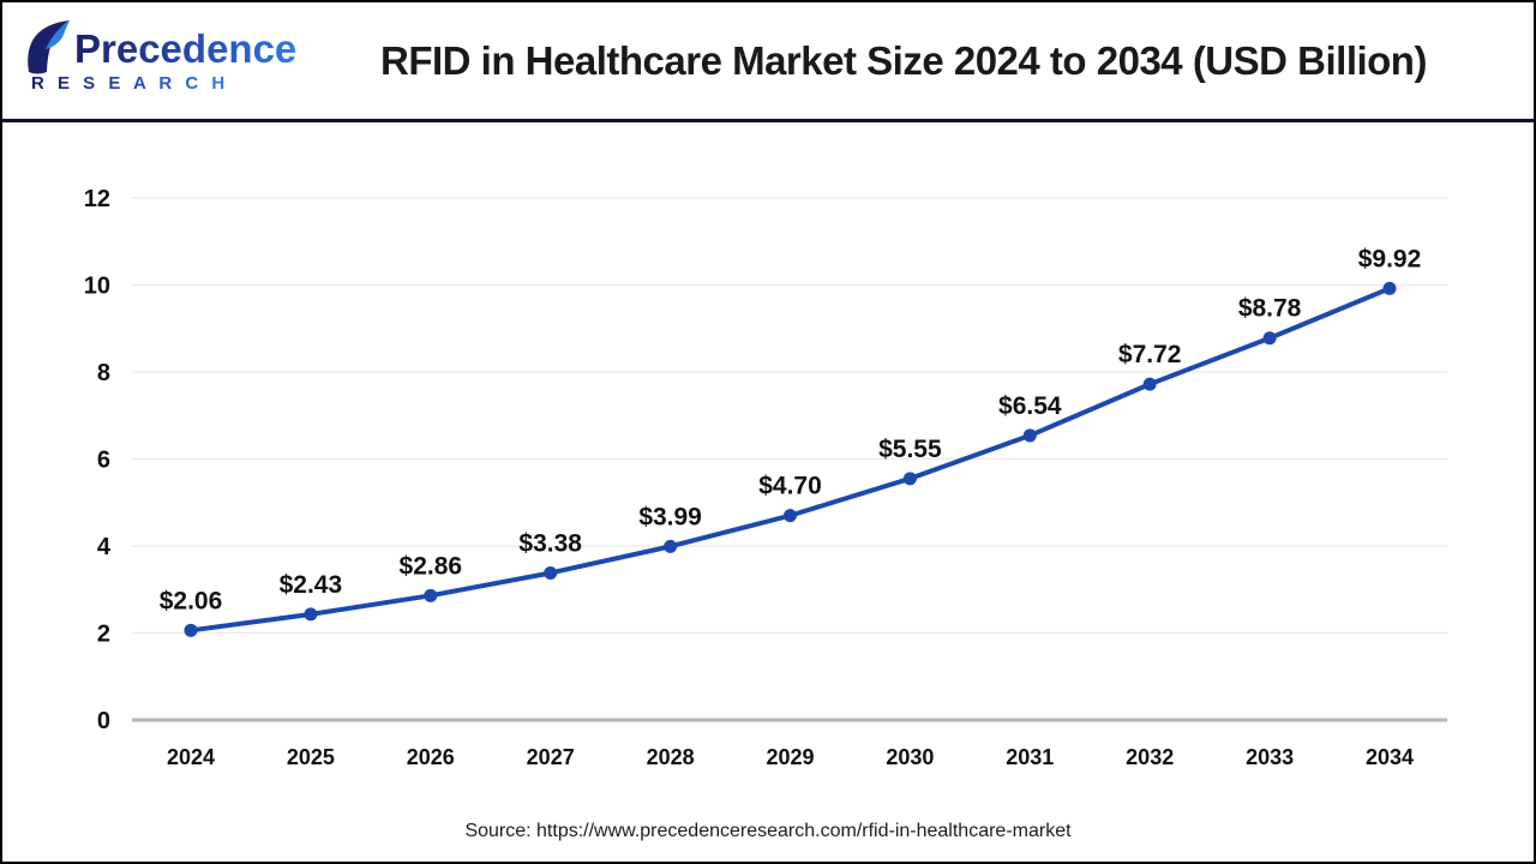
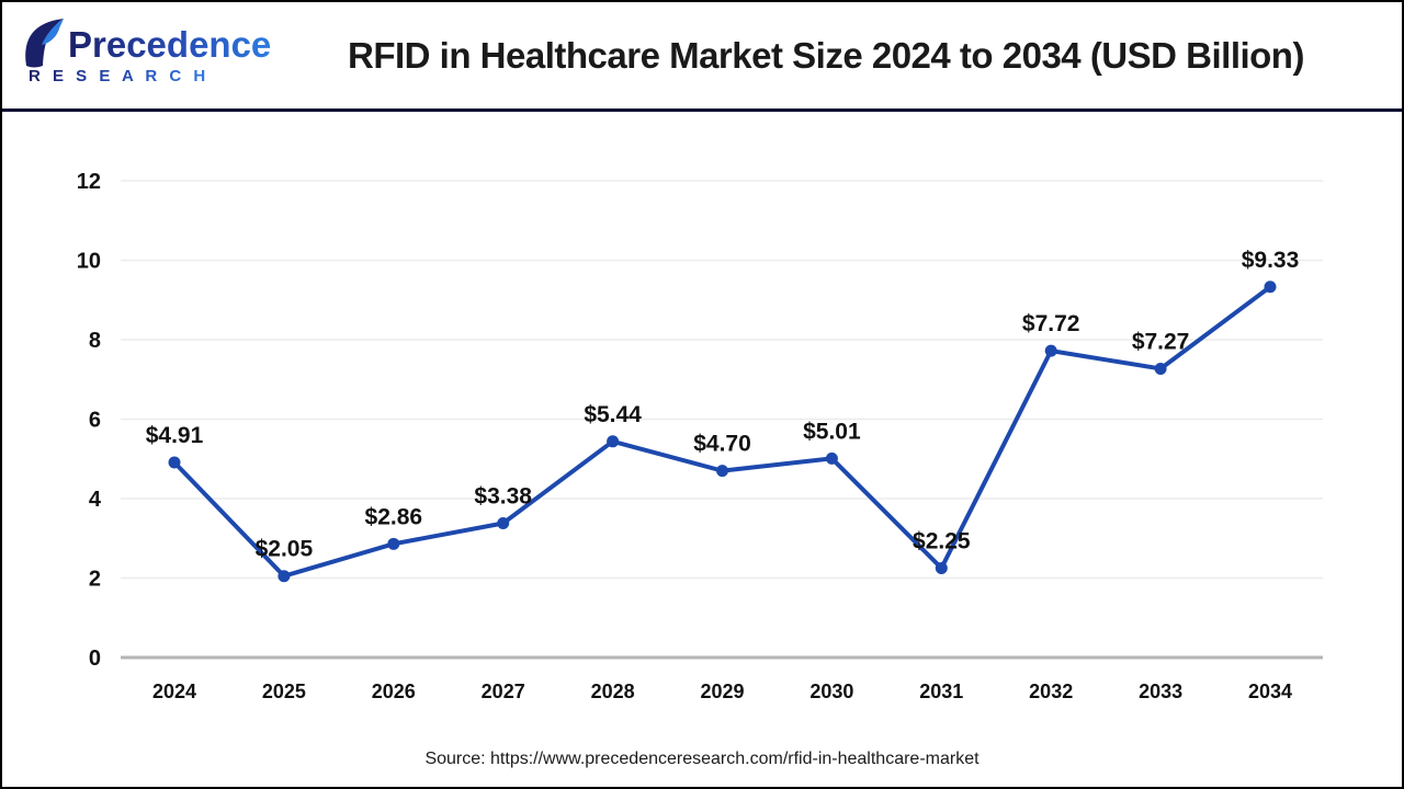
2024: $2.06 -> $4.91
2025: $2.43 -> $2.05
2028: $3.99 -> $5.44
2030: $5.55 -> $5.01
2031: $6.54 -> $2.25
2033: $8.78 -> $7.27
2034: $9.92 -> $9.33
